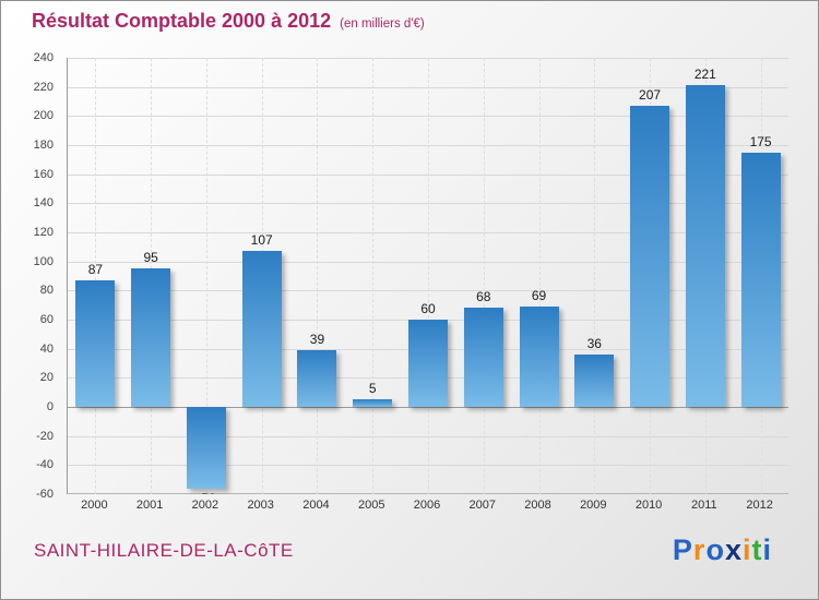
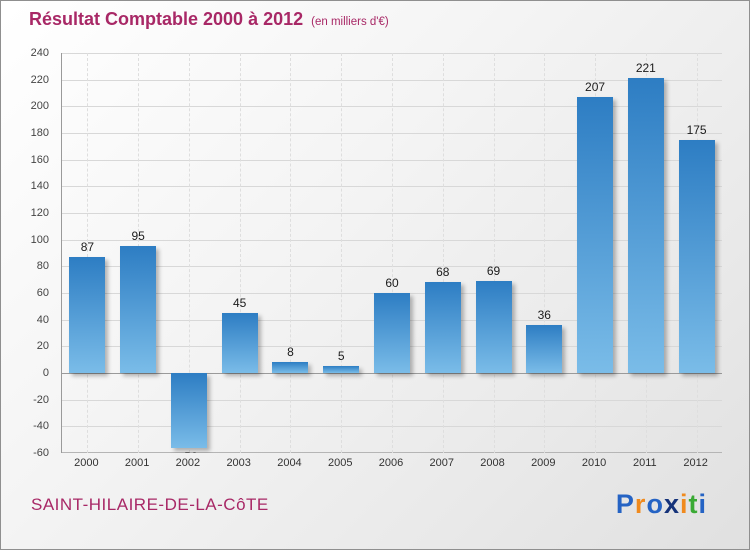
2003: 107 -> 45
2004: 39 -> 8
